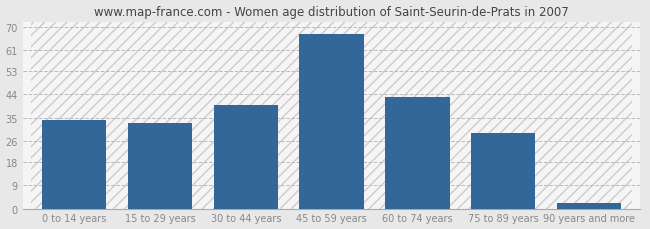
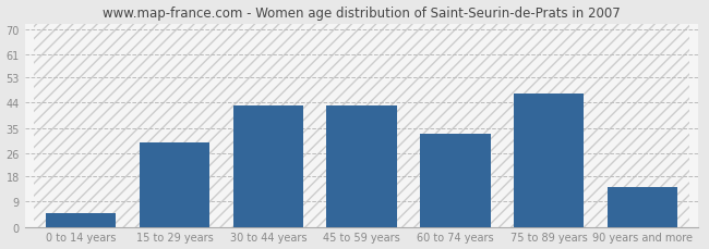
0 to 14 years: 34 -> 5
15 to 29 years: 33 -> 30
30 to 44 years: 40 -> 43
45 to 59 years: 67 -> 43
60 to 74 years: 43 -> 33
75 to 89 years: 29 -> 47
90 years and more: 2 -> 14
